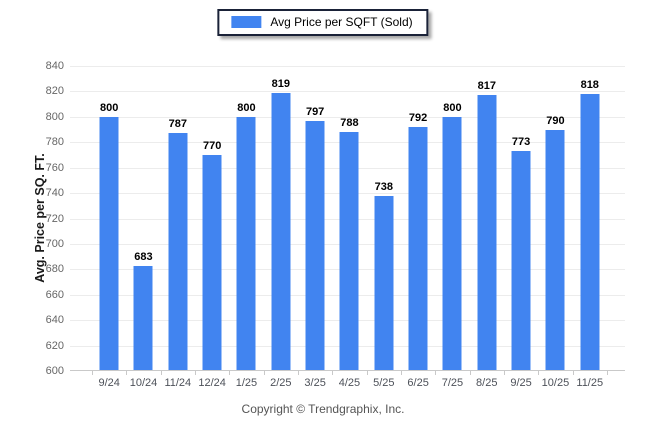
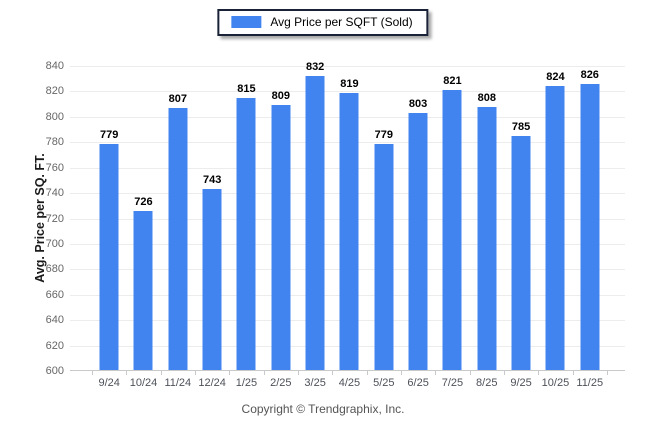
9/24: 800 -> 779
10/24: 683 -> 726
11/24: 787 -> 807
12/24: 770 -> 743
1/25: 800 -> 815
2/25: 819 -> 809
3/25: 797 -> 832
4/25: 788 -> 819
5/25: 738 -> 779
6/25: 792 -> 803
7/25: 800 -> 821
8/25: 817 -> 808
9/25: 773 -> 785
10/25: 790 -> 824
11/25: 818 -> 826
